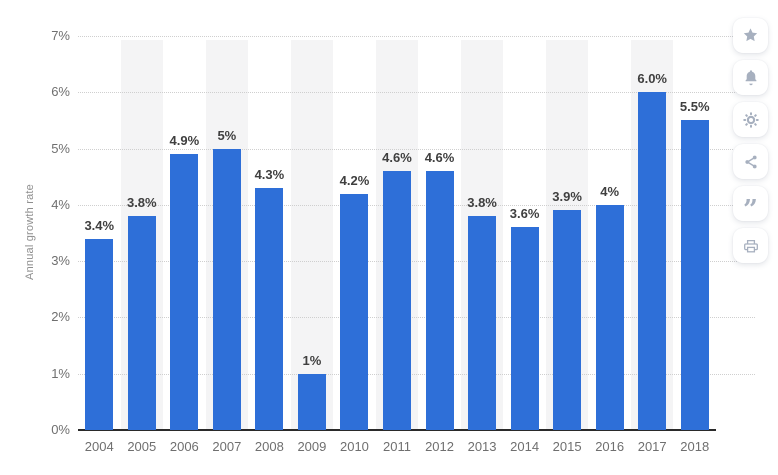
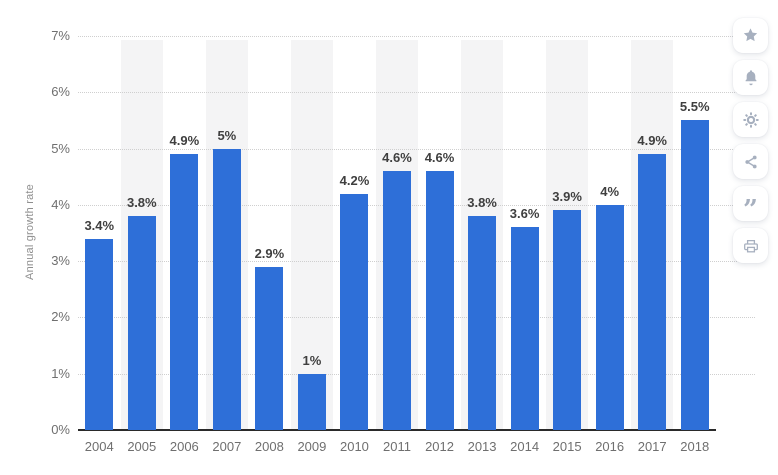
2008: 4.3% -> 2.9%
2017: 6.0% -> 4.9%
